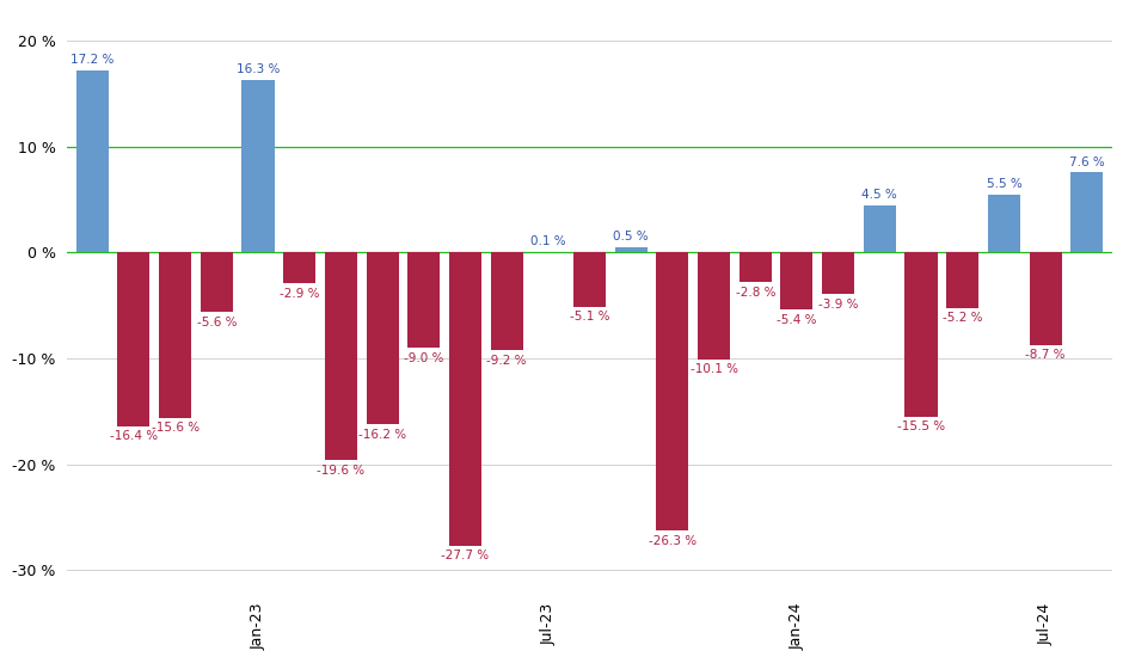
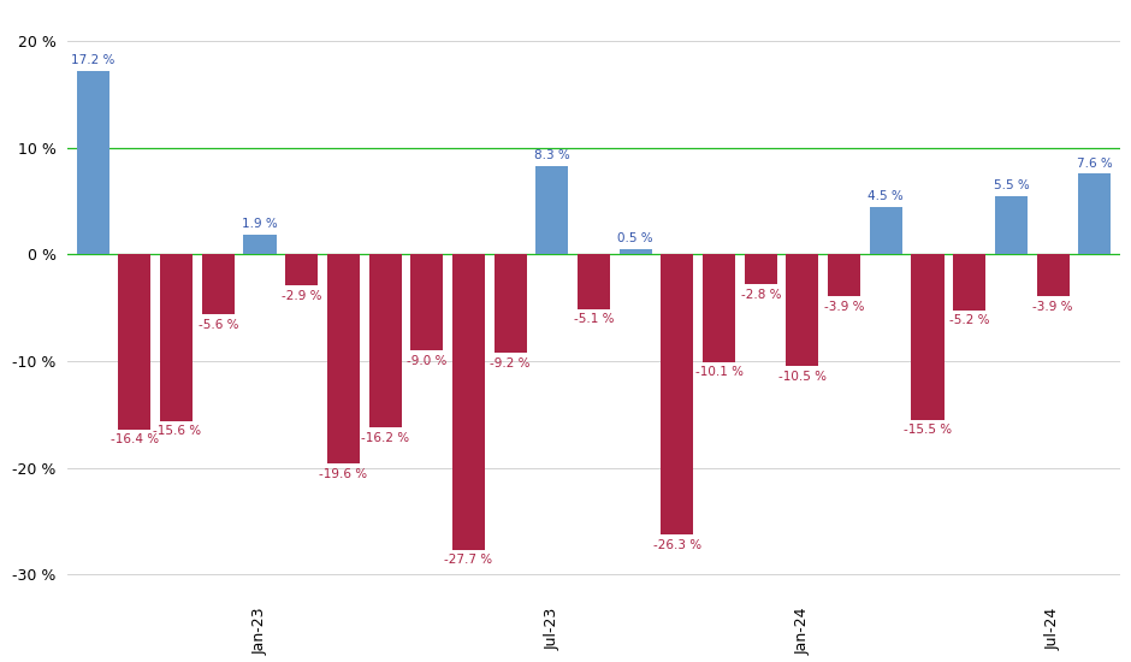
Jan-23: 16.3 -> 1.9
Jul-23: 0.1 -> 8.3
Jan-24: -5.4 -> -10.5
Jul-24: -8.7 -> -3.9
